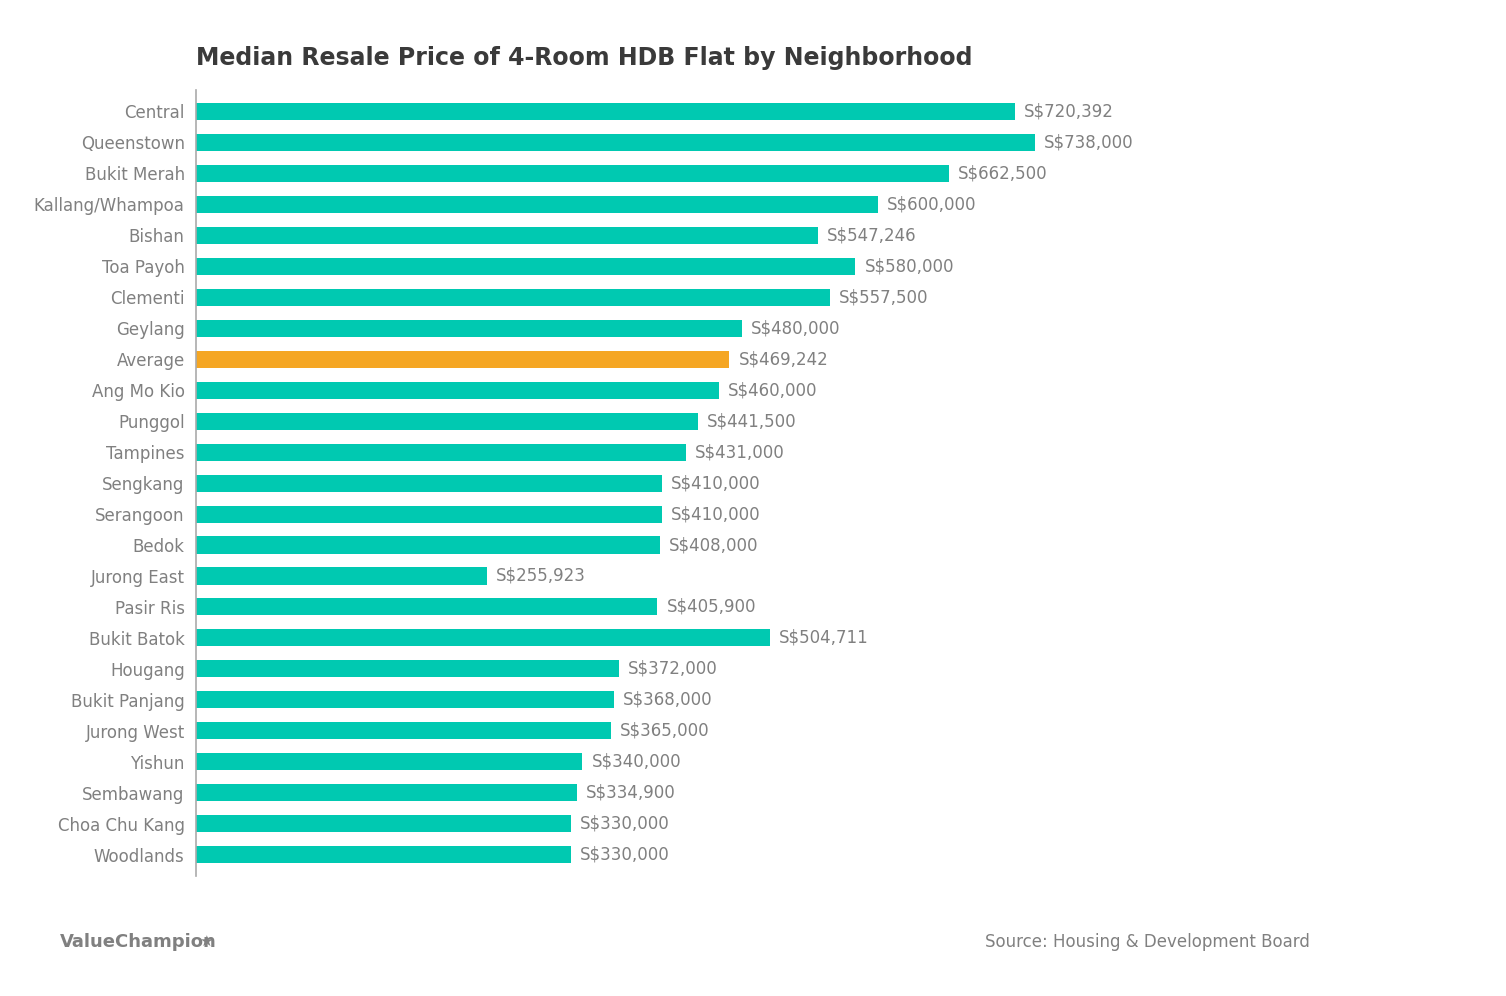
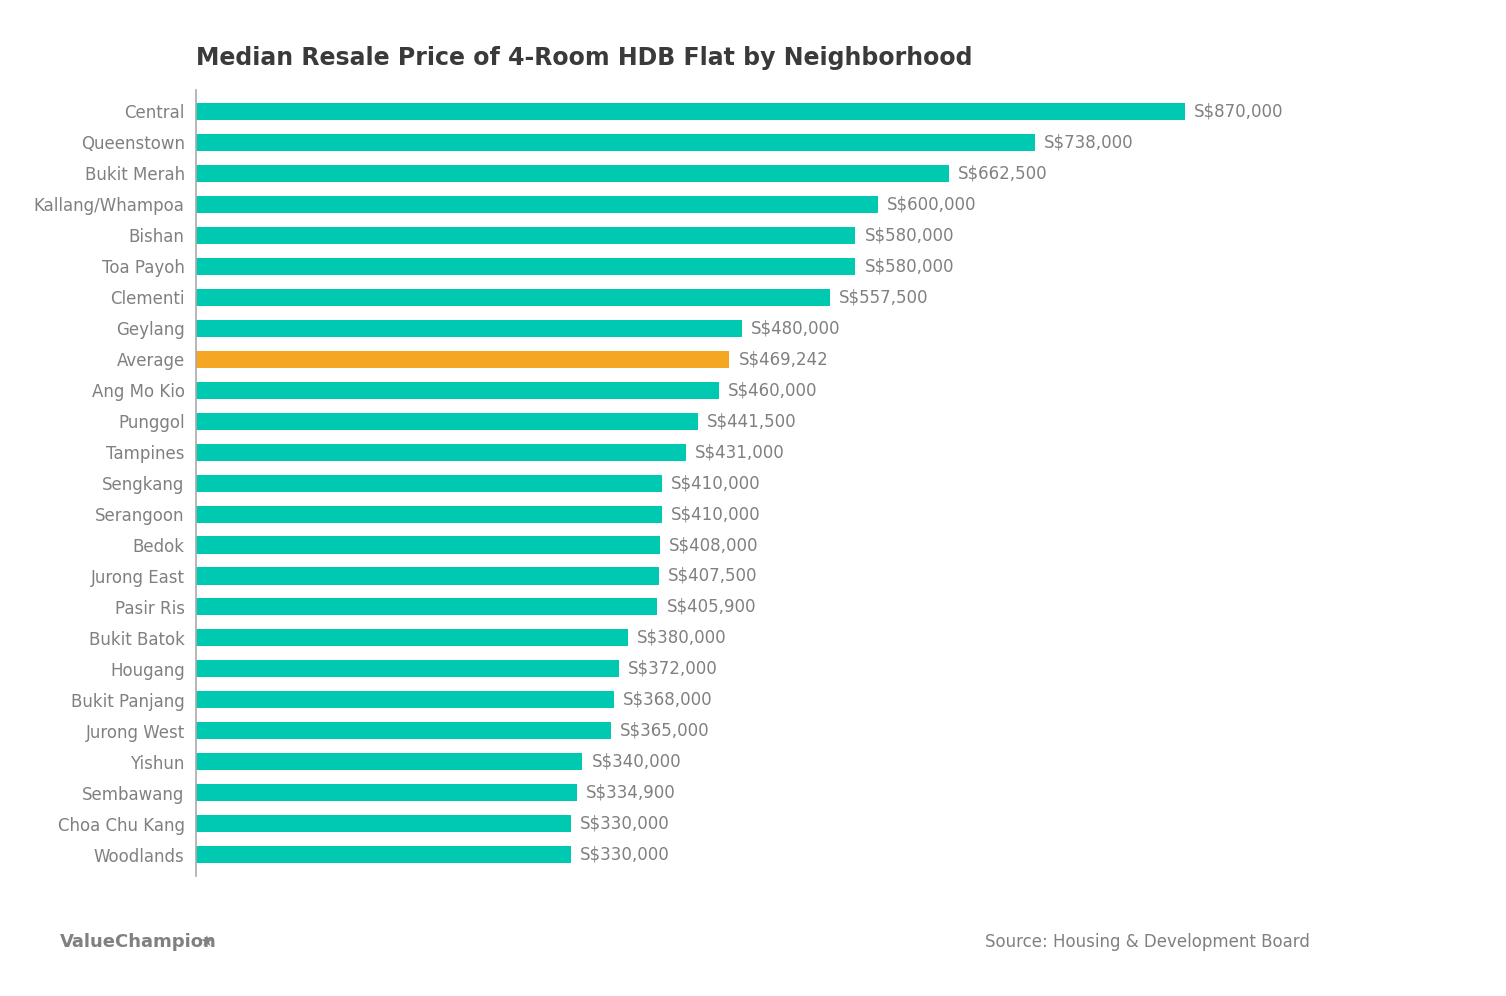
Central: S$720,392 -> S$870,000
Bishan: S$547,246 -> S$580,000
Jurong East: S$255,923 -> S$407,500
Bukit Batok: S$504,711 -> S$380,000
